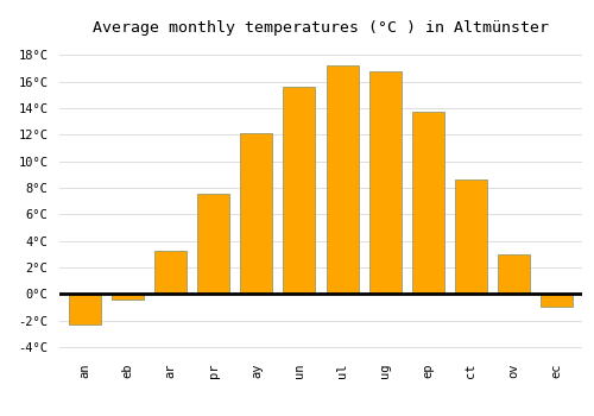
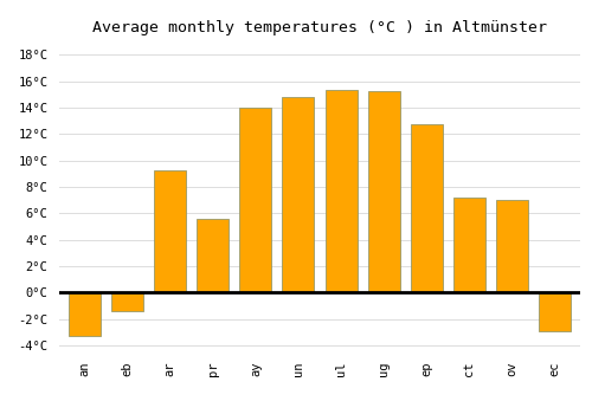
an: -2.3°C -> -3.3°C
eb: -0.4°C -> -1.4°C
ar: 3.2°C -> 9.2°C
pr: 7.5°C -> 5.6°C
ay: 12.1°C -> 14.0°C
un: 15.6°C -> 14.8°C
ul: 17.2°C -> 15.3°C
ug: 16.8°C -> 15.2°C
ep: 13.7°C -> 12.7°C
ct: 8.6°C -> 7.2°C
ov: 3.0°C -> 7.0°C
ec: -1.0°C -> -2.9°C
